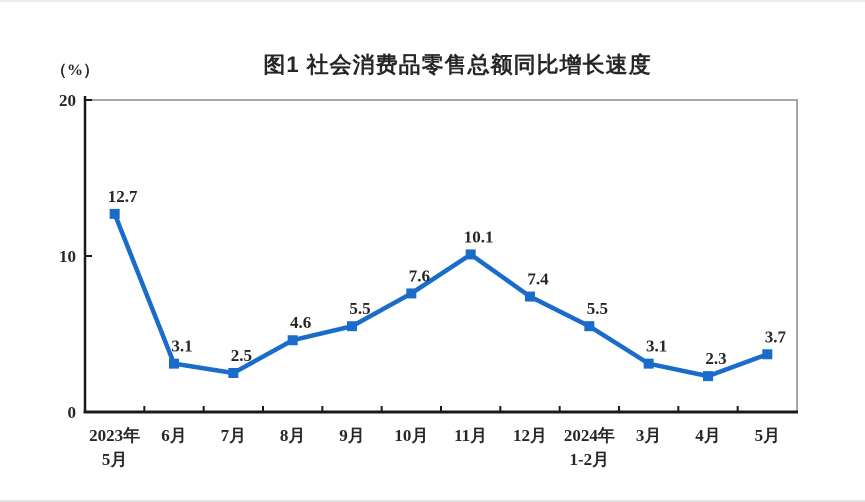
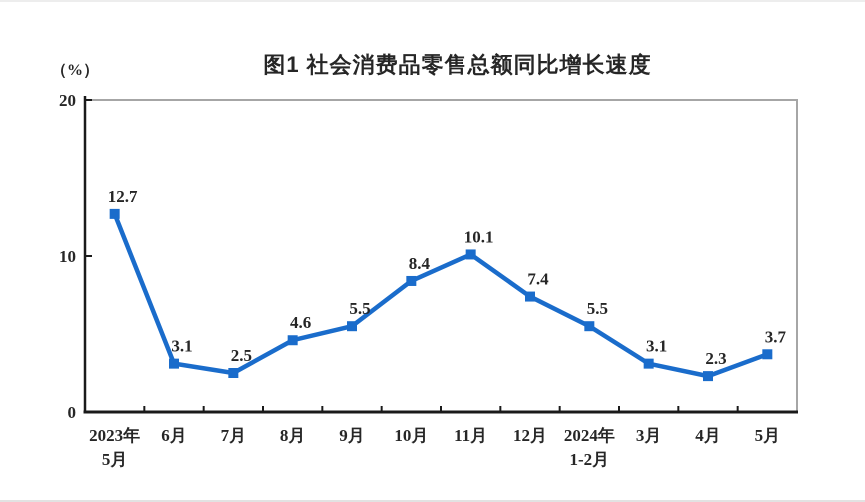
10月: 7.6 -> 8.4
